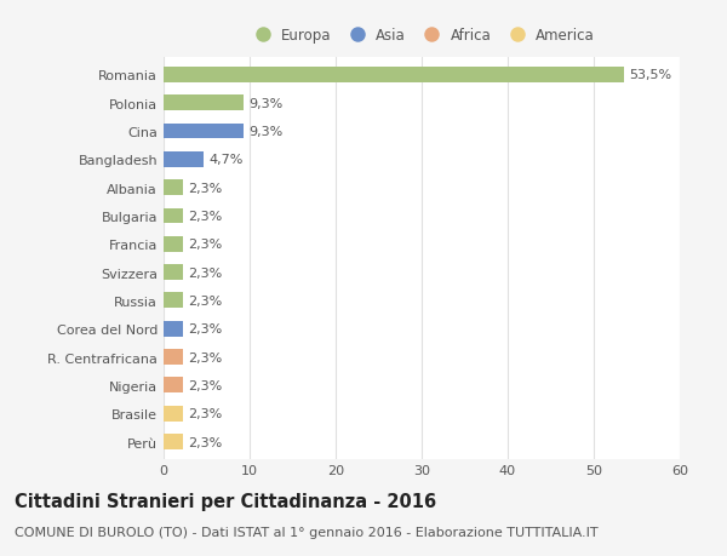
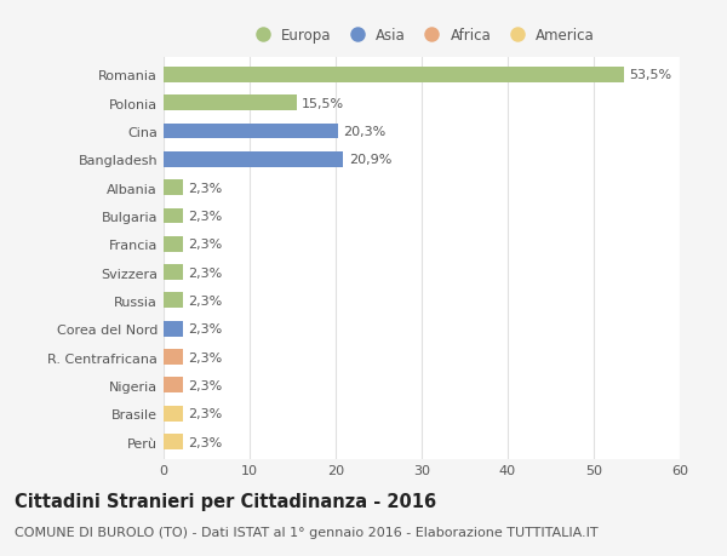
Polonia: 9,3% -> 15,5%
Cina: 9,3% -> 20,3%
Bangladesh: 4,7% -> 20,9%
